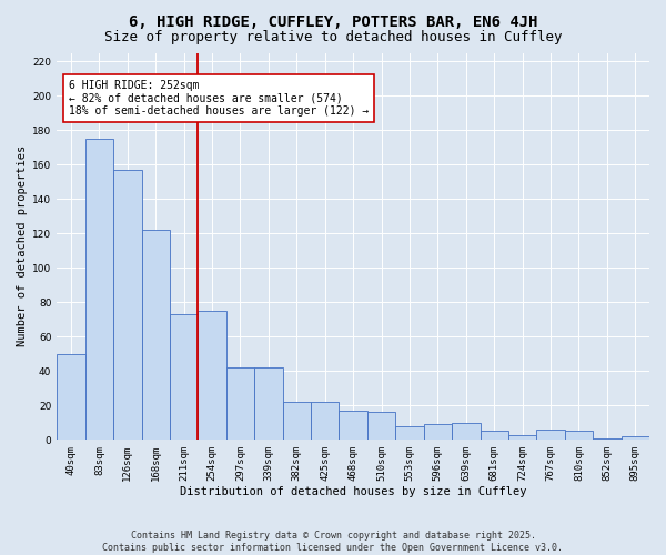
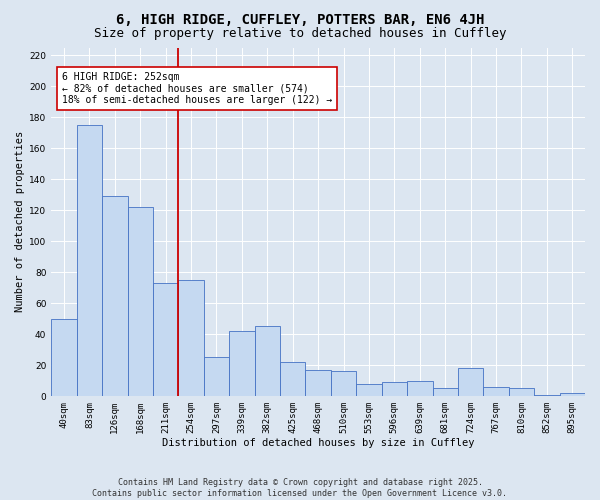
126sqm: 157 -> 129
297sqm: 42 -> 25
382sqm: 22 -> 45
724sqm: 3 -> 18
